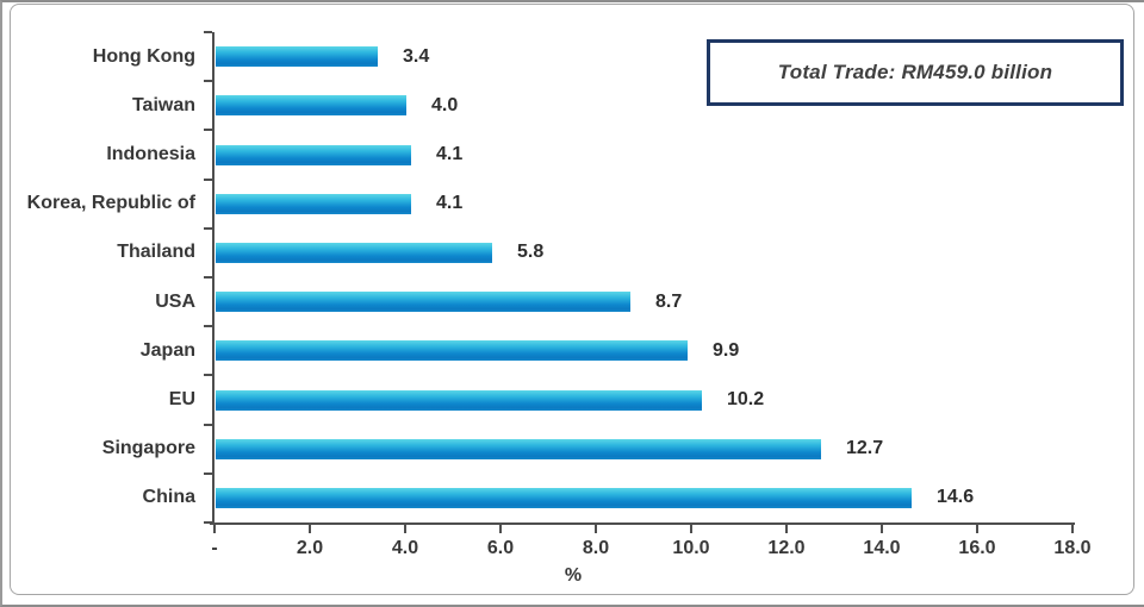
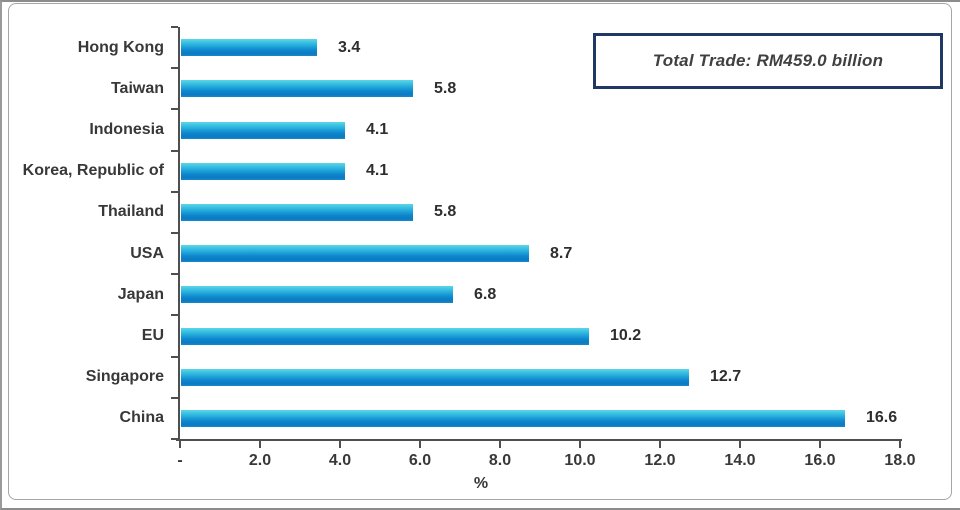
Taiwan: 4.0 -> 5.8
Japan: 9.9 -> 6.8
China: 14.6 -> 16.6
